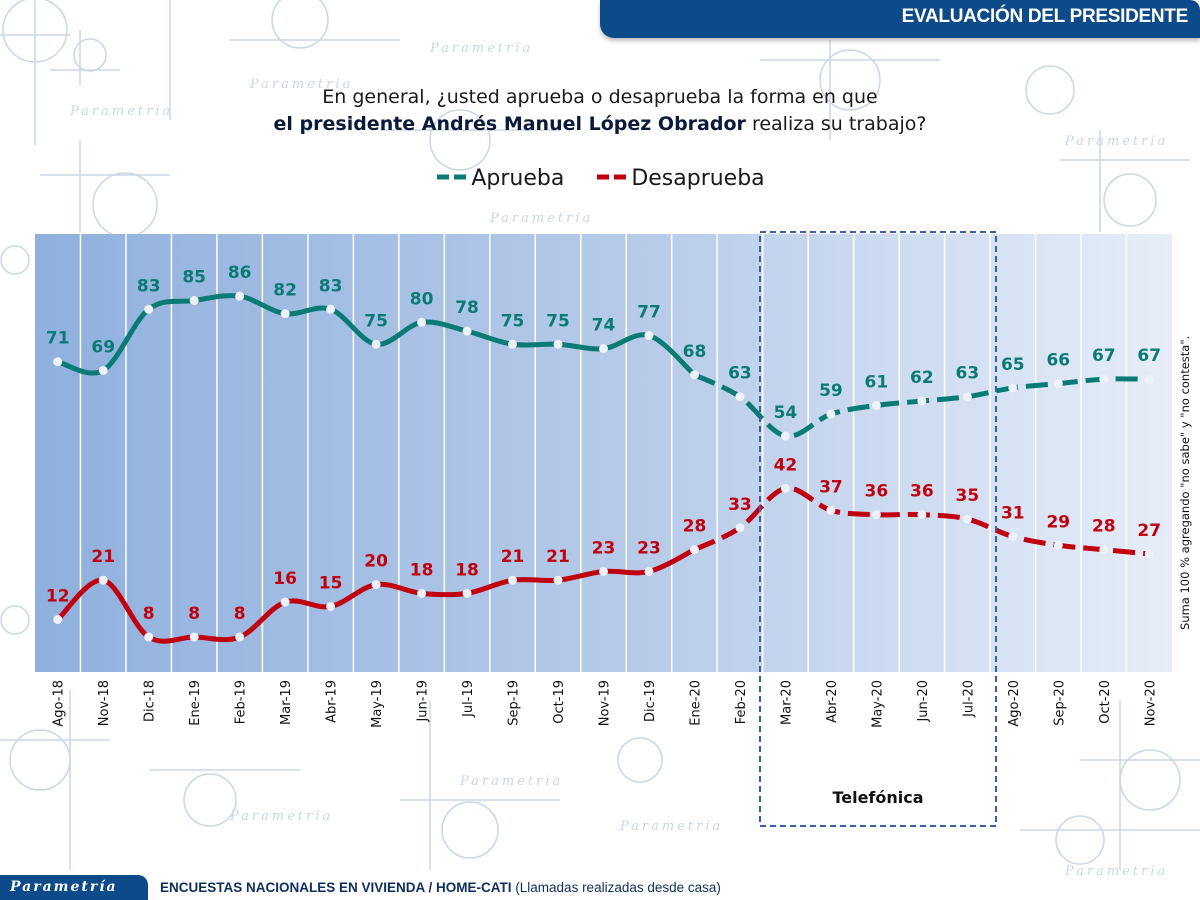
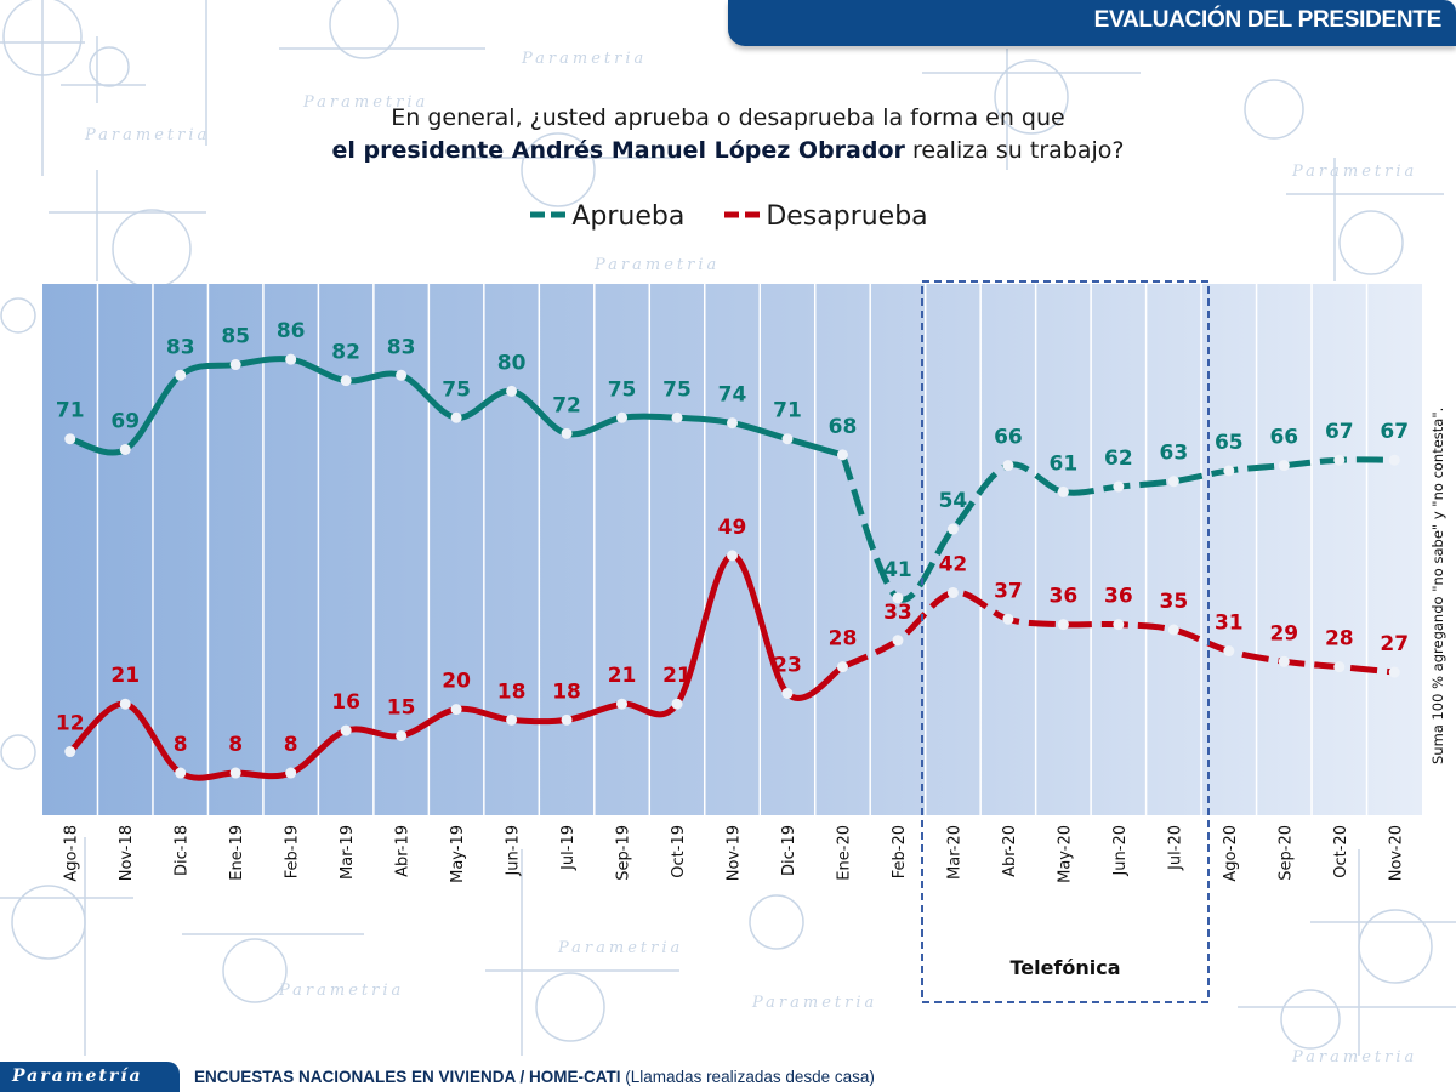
Aprueba/Jul-19: 78 -> 72
Desaprueba/Nov-19: 23 -> 49
Aprueba/Dic-19: 77 -> 71
Aprueba/Feb-20: 63 -> 41
Aprueba/Abr-20: 59 -> 66
